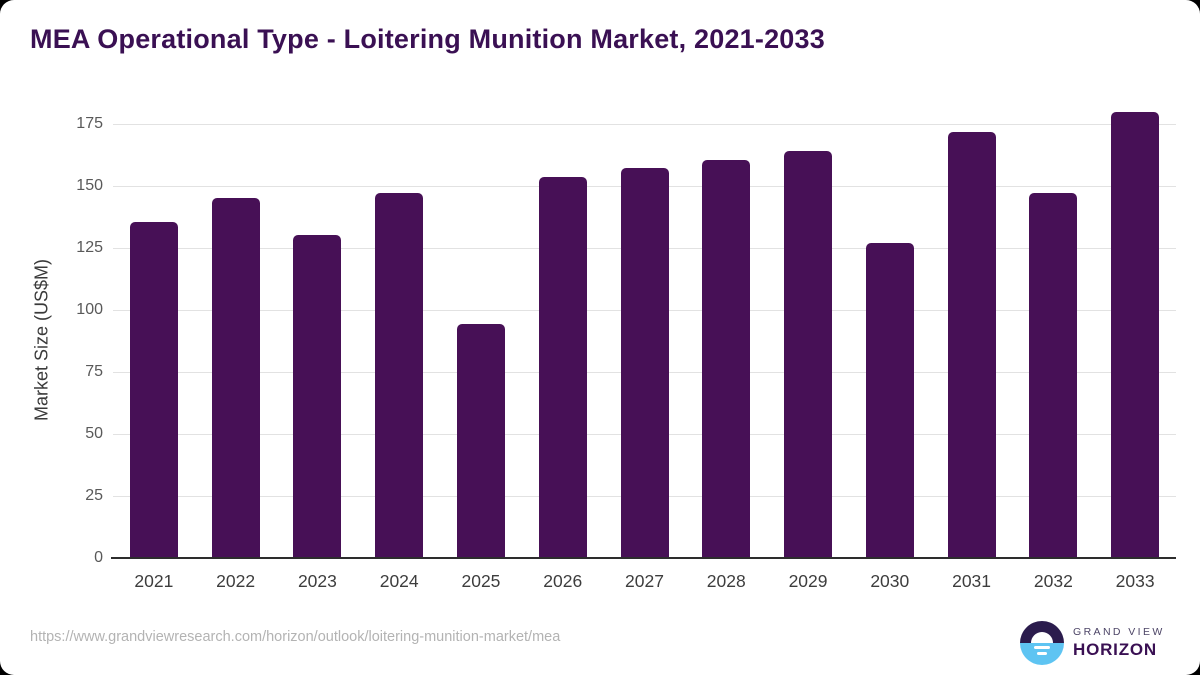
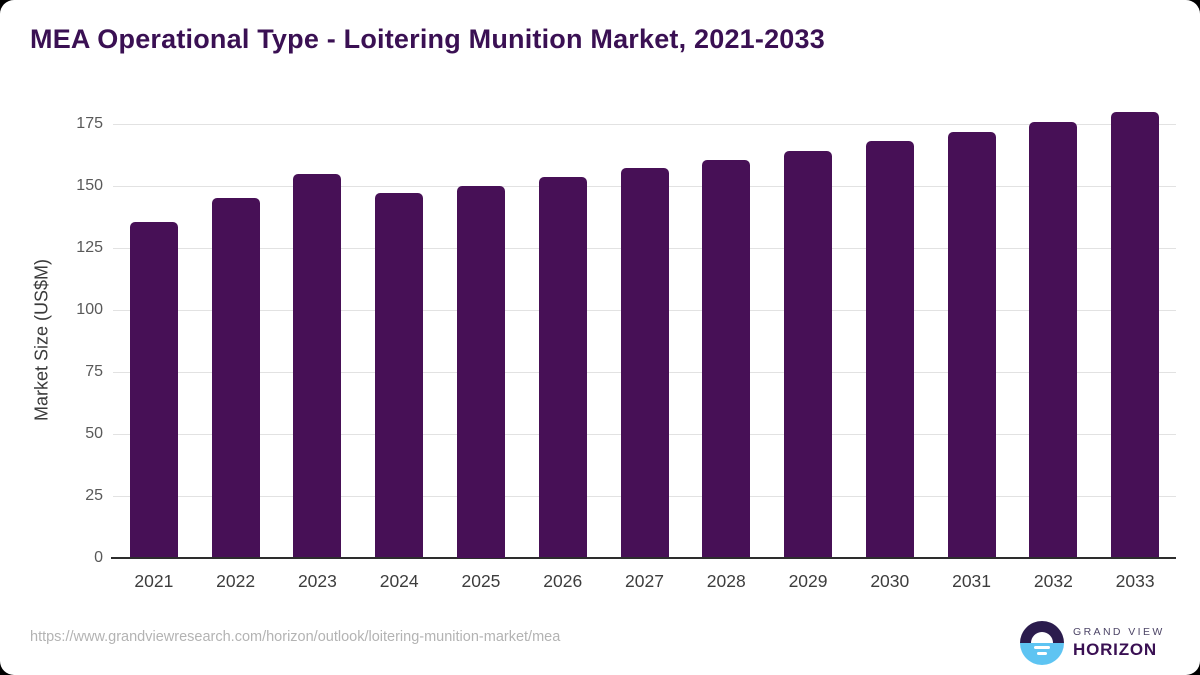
2023: 130 -> 155
2025: 94 -> 150
2030: 127 -> 168
2032: 147 -> 176
